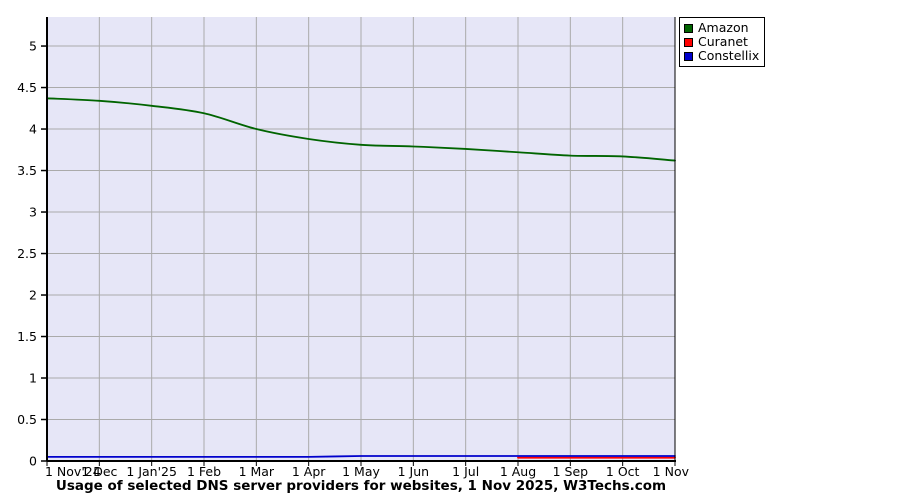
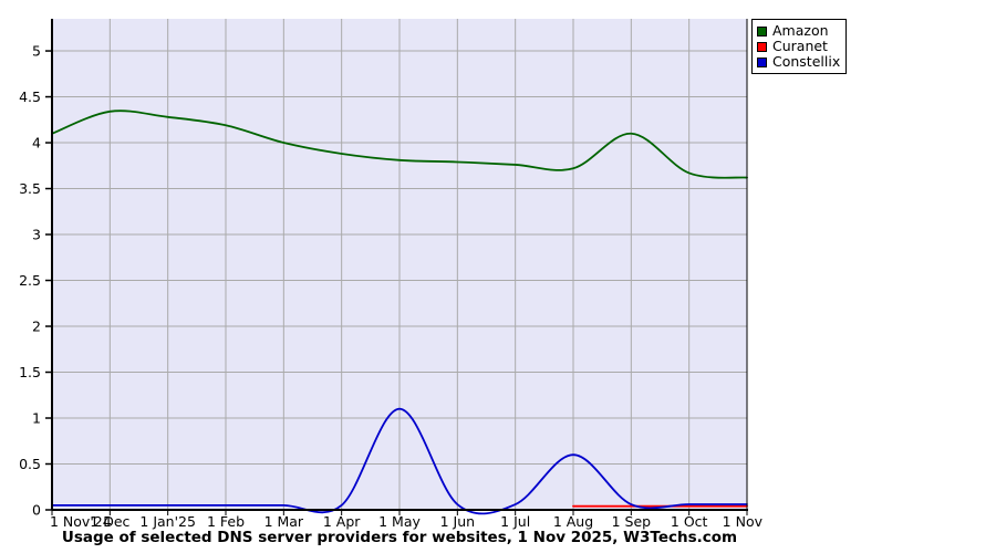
Amazon/1 Nov'24: 4.4 -> 4.1
Constellix/1 May: 0.1 -> 1.1
Constellix/1 Aug: 0.1 -> 0.6
Amazon/1 Sep: 3.7 -> 4.1
